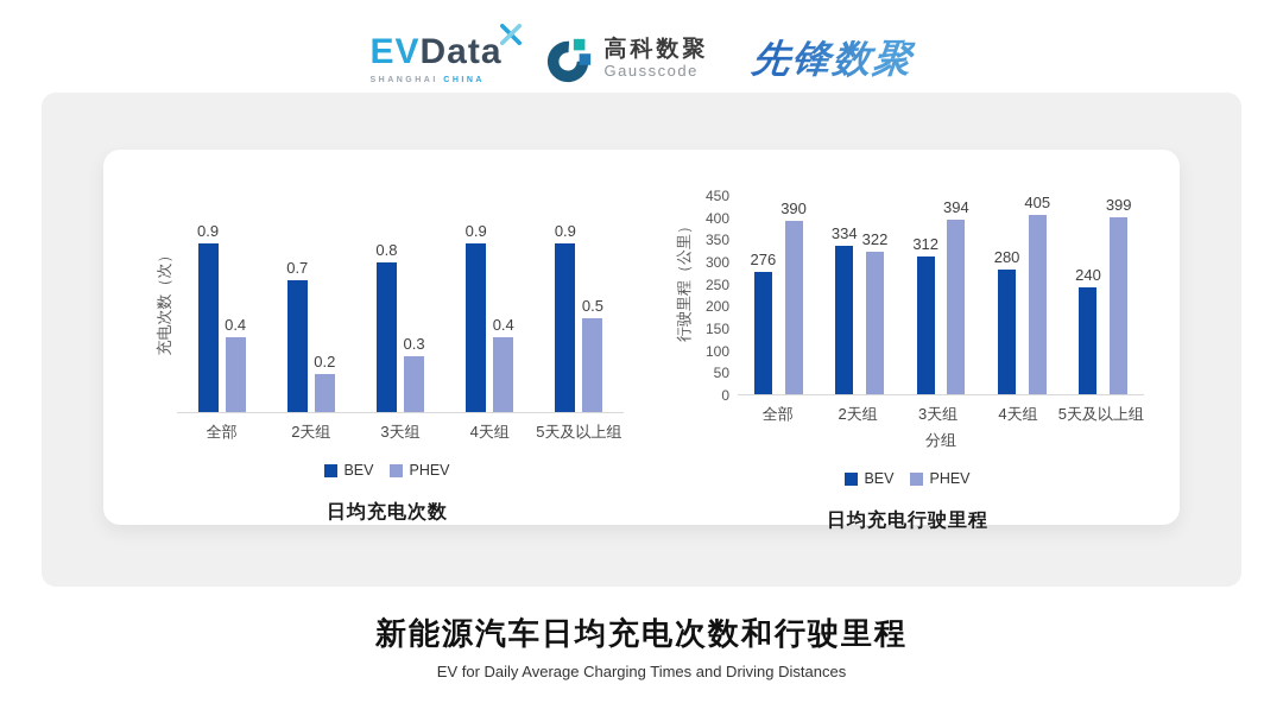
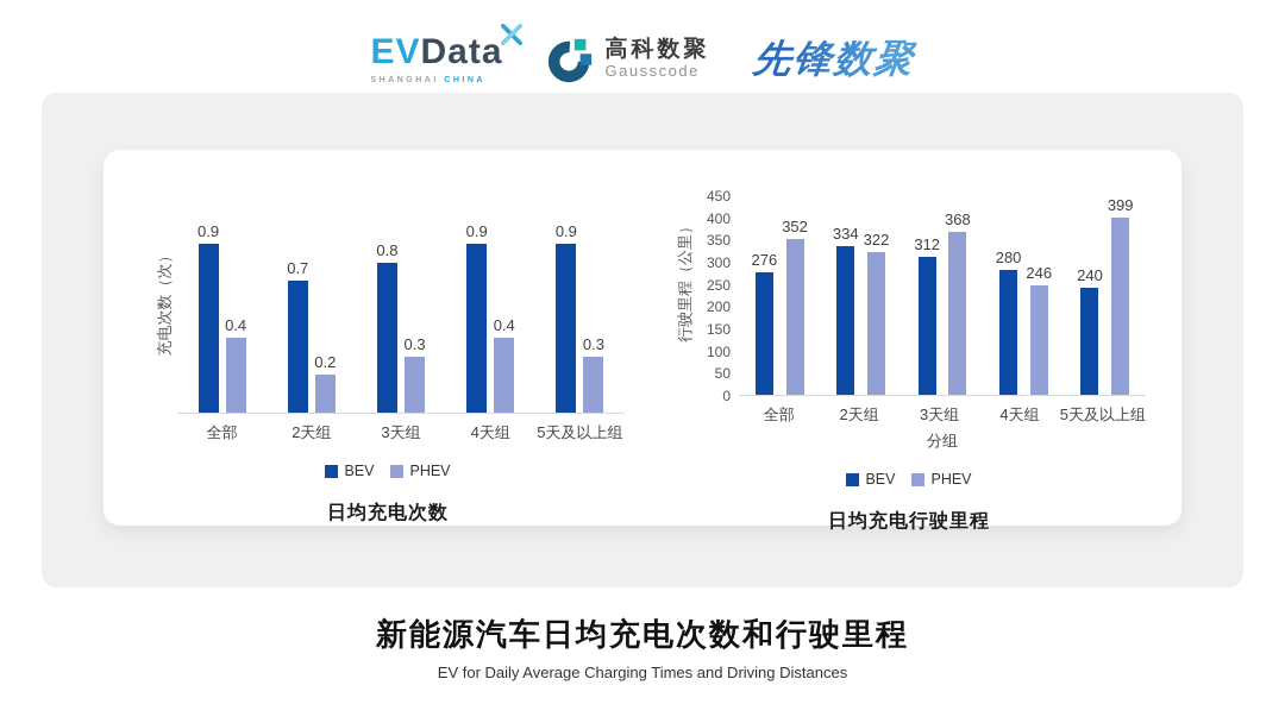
日均充电次数/PHEV/5天及以上组: 0.5 -> 0.3
日均充电行驶里程/PHEV/全部: 390 -> 352
日均充电行驶里程/PHEV/3天组: 394 -> 368
日均充电行驶里程/PHEV/4天组: 405 -> 246
